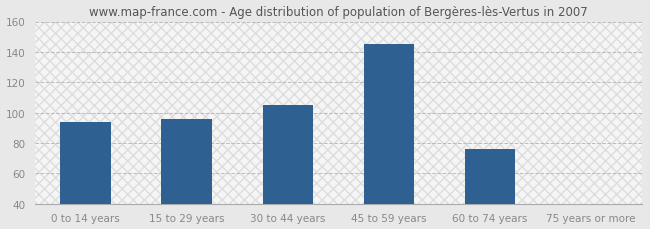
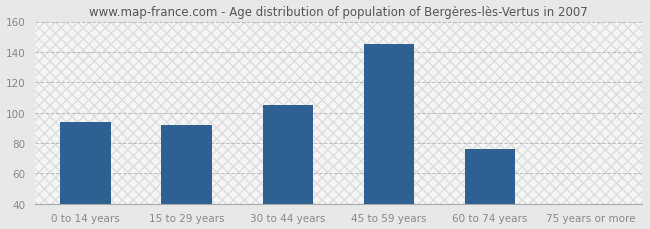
15 to 29 years: 96 -> 92
